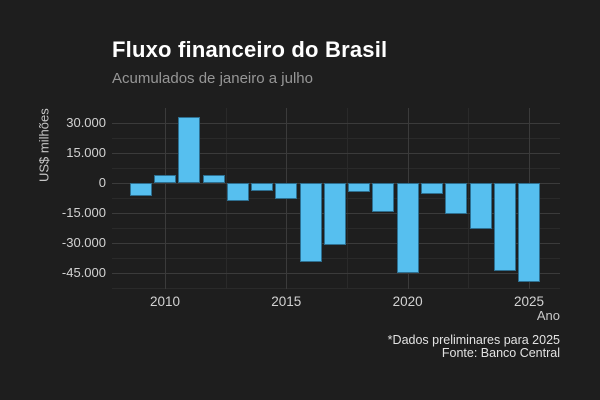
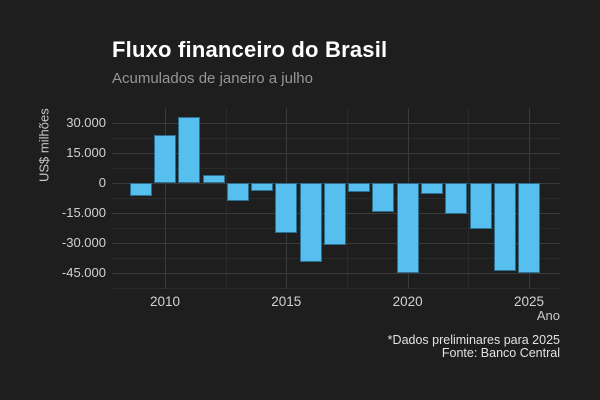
2010: 4000 -> 24000
2015: -8000 -> -25000
2025: -50000 -> -45000
